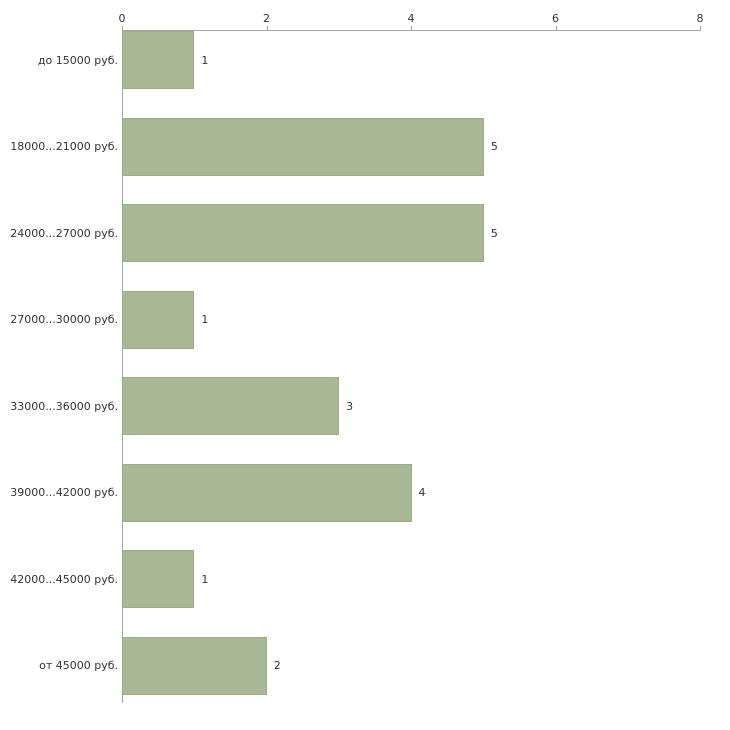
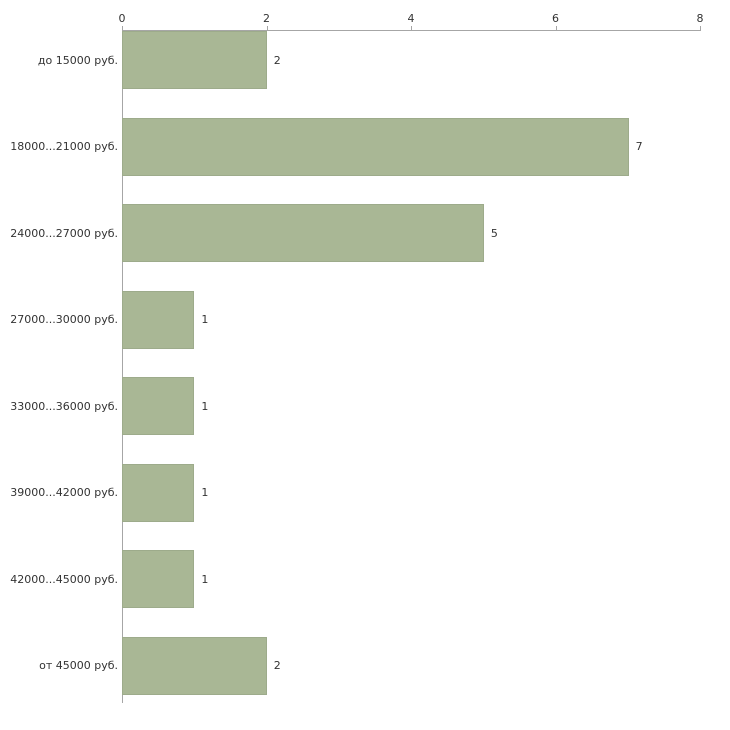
до 15000 руб.: 1 -> 2
18000...21000 руб.: 5 -> 7
33000...36000 руб.: 3 -> 1
39000...42000 руб.: 4 -> 1
